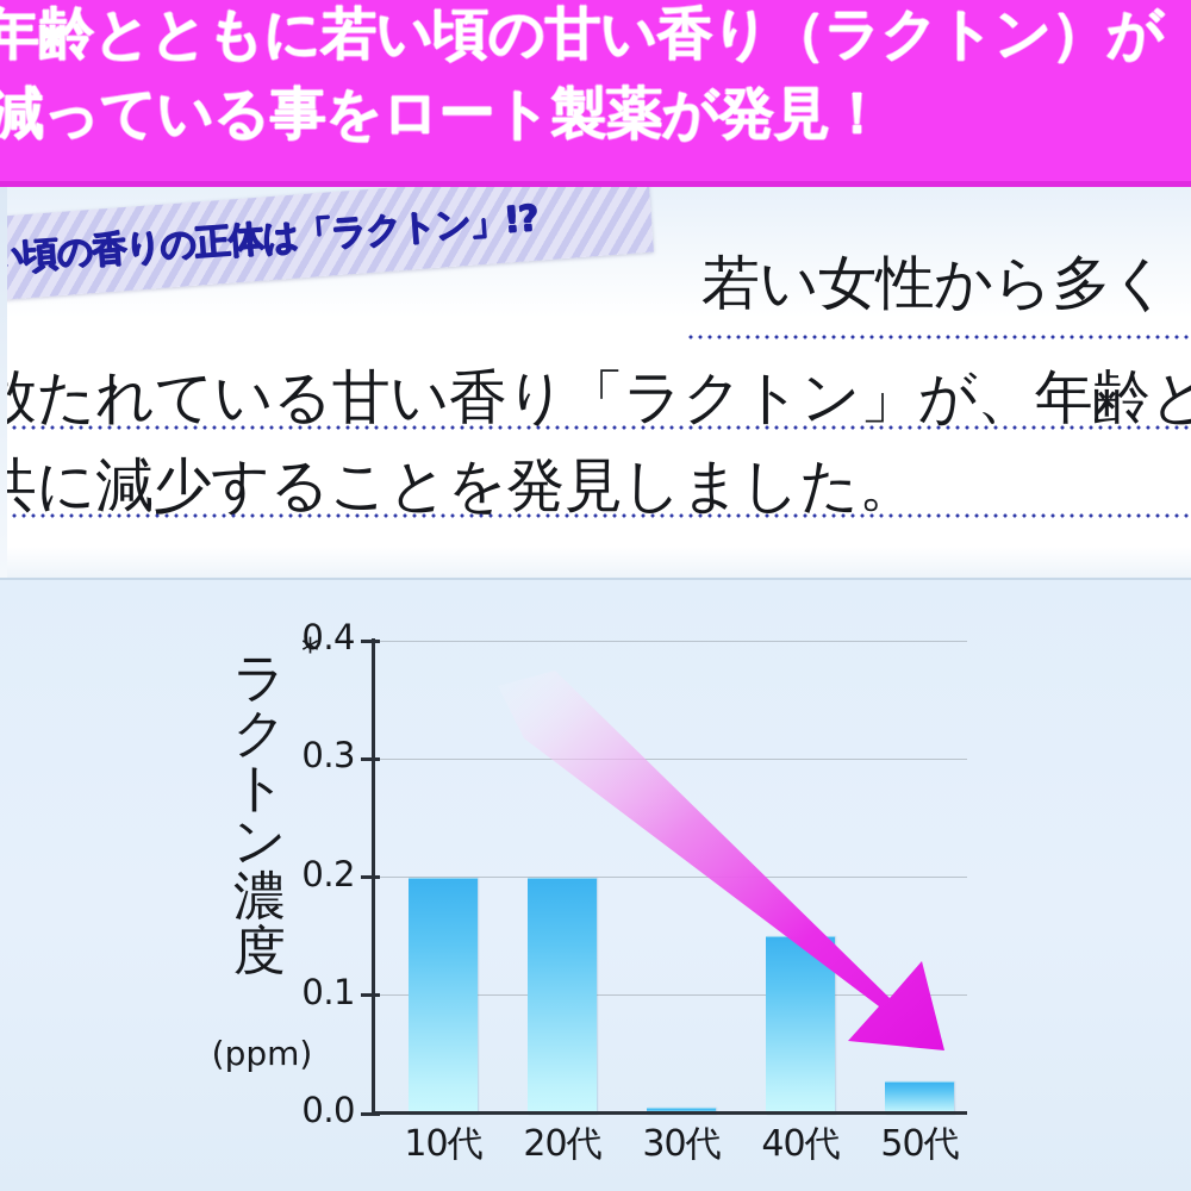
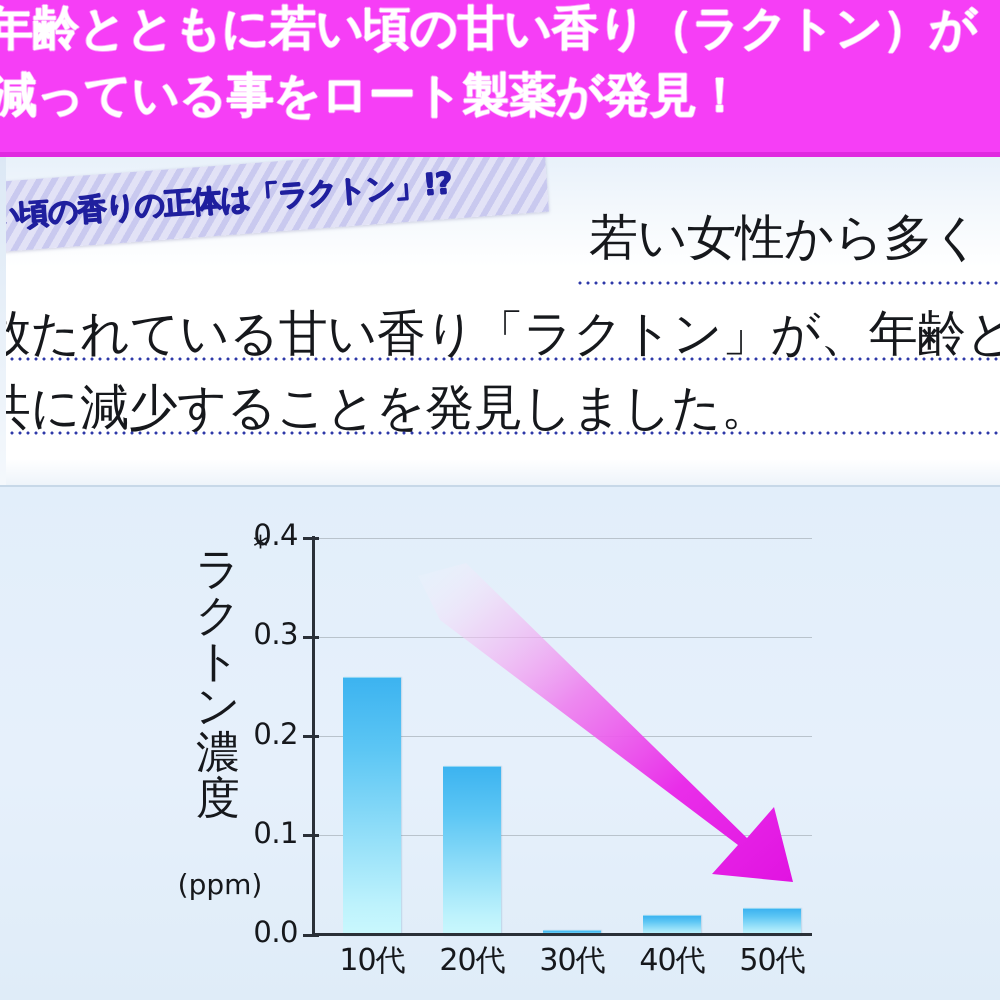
10代: 0.20 -> 0.26
20代: 0.20 -> 0.17
40代: 0.15 -> 0.02
